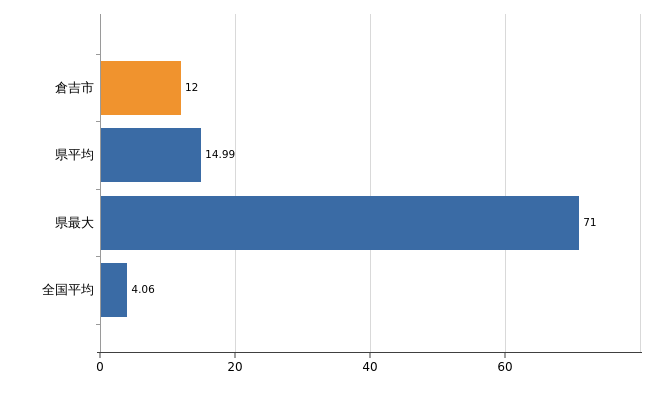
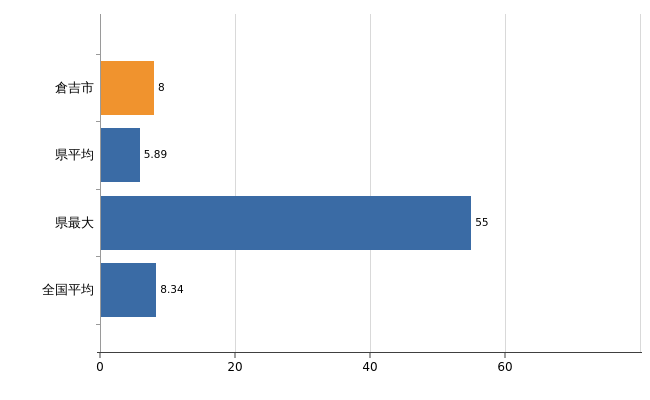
倉吉市: 12 -> 8
県平均: 14.99 -> 5.89
県最大: 71 -> 55
全国平均: 4.06 -> 8.34
